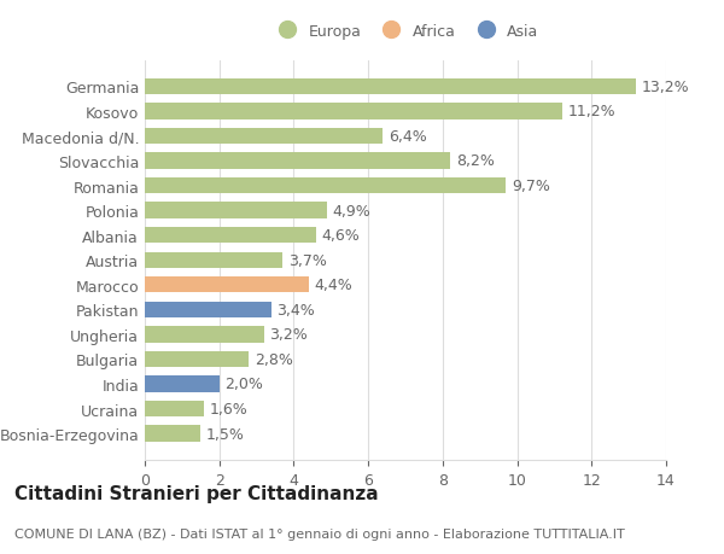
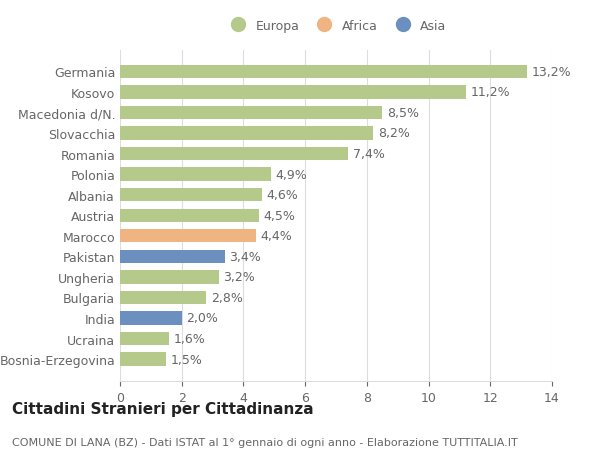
Macedonia d/N.: 6,4% -> 8,5%
Romania: 9,7% -> 7,4%
Austria: 3,7% -> 4,5%
